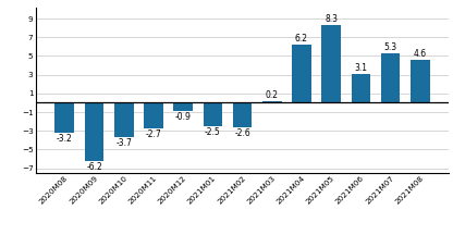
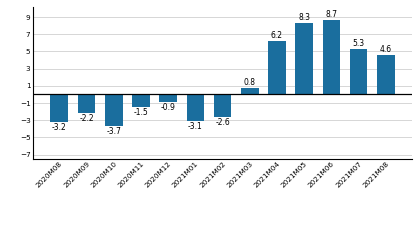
2020M09: -6.2 -> -2.2
2020M11: -2.7 -> -1.5
2021M01: -2.5 -> -3.1
2021M03: 0.2 -> 0.8
2021M06: 3.1 -> 8.7
